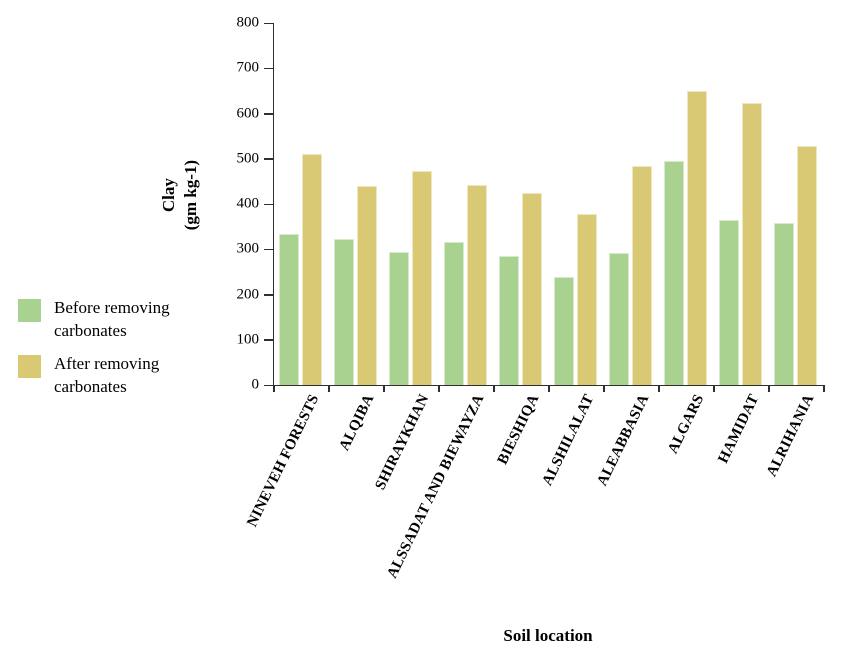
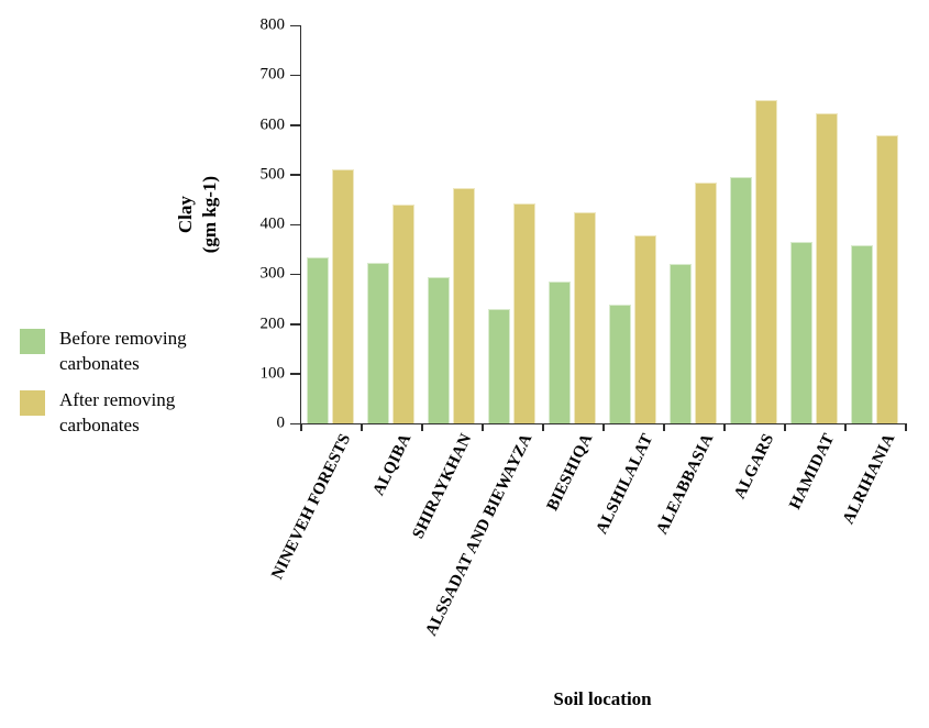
Before removing carbonates/ALSSADAT AND BIEWAYZA: 320 -> 230
Before removing carbonates/ALEABBASIA: 290 -> 320
After removing carbonates/ALRIHANIA: 530 -> 580
